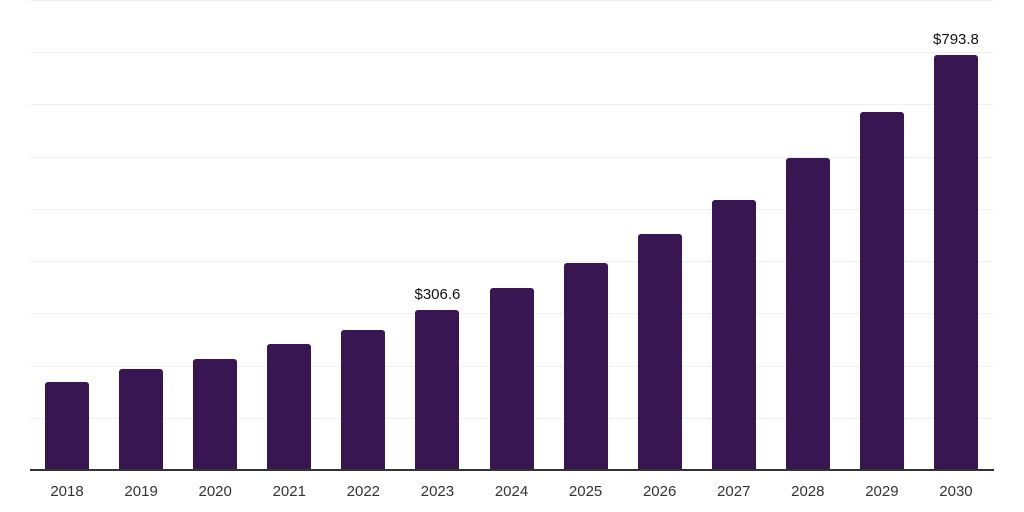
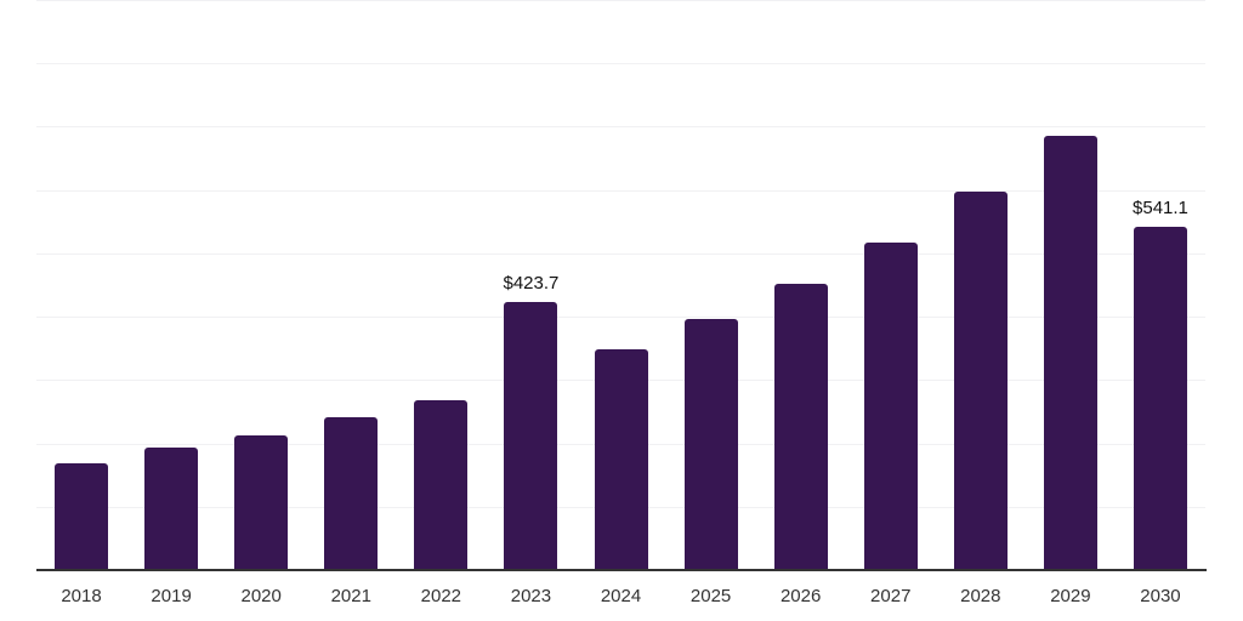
2023: $306.6 -> $423.7
2030: $793.8 -> $541.1
